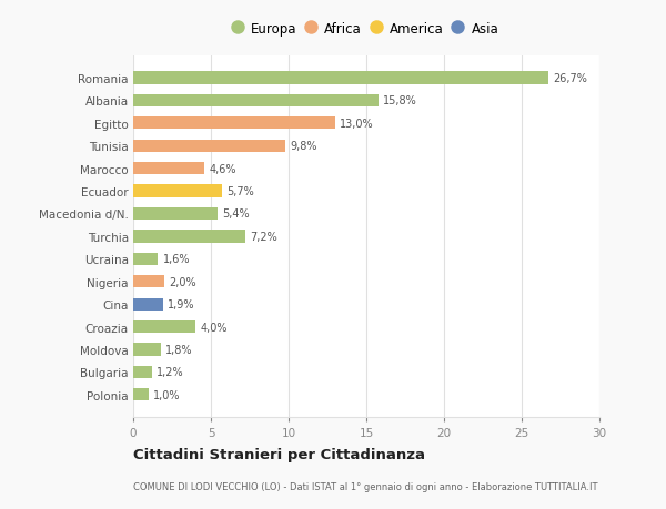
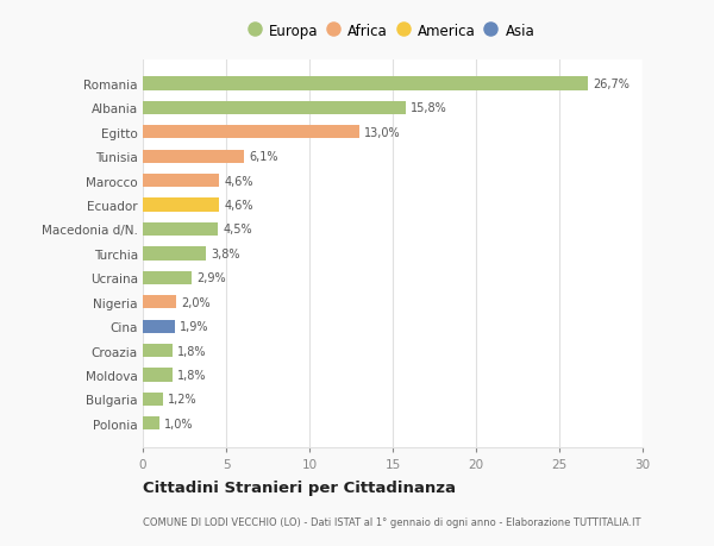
Tunisia: 9,8% -> 6,1%
Ecuador: 5,7% -> 4,6%
Macedonia d/N.: 5,4% -> 4,5%
Turchia: 7,2% -> 3,8%
Ucraina: 1,6% -> 2,9%
Croazia: 4,0% -> 1,8%
